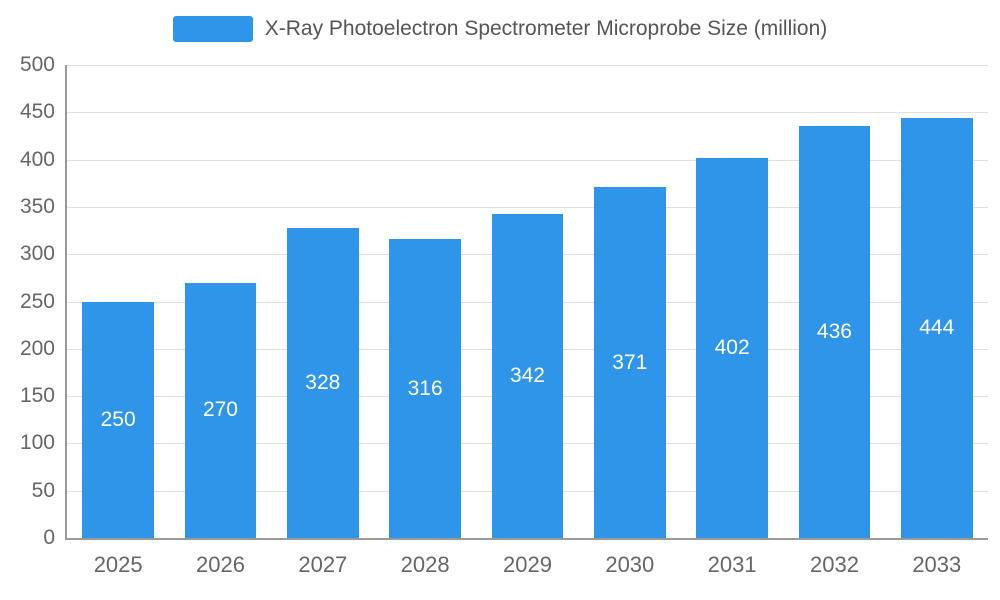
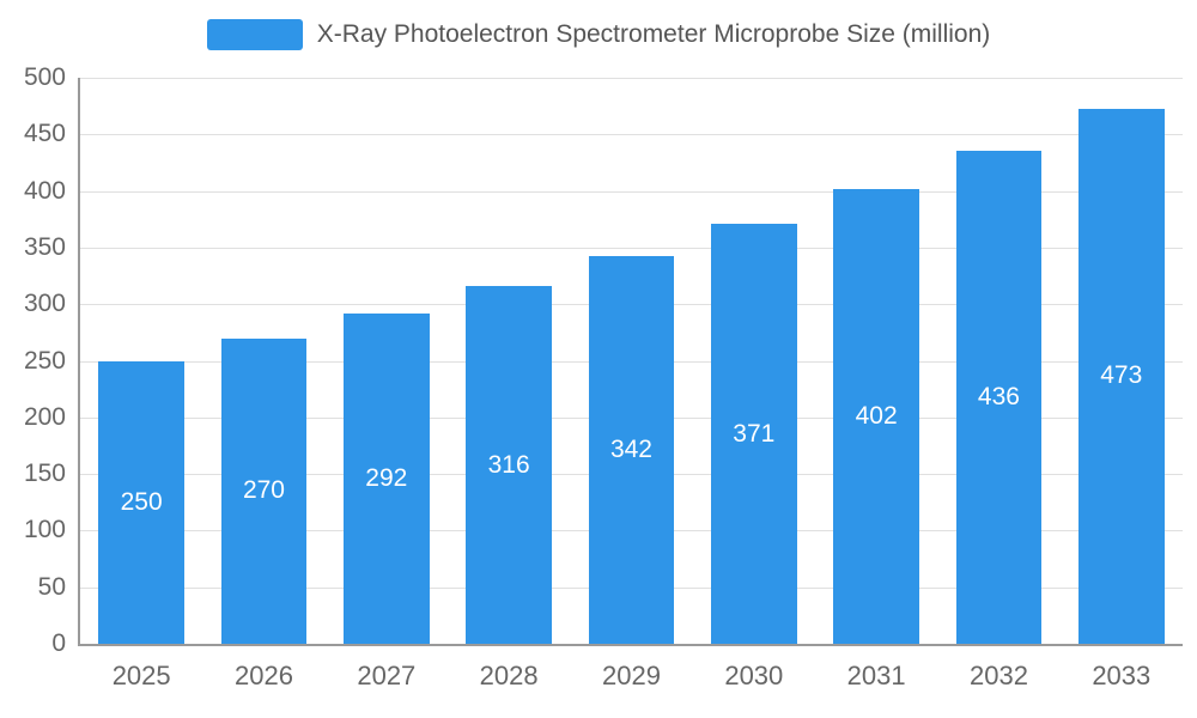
2027: 328 -> 292
2033: 444 -> 473
